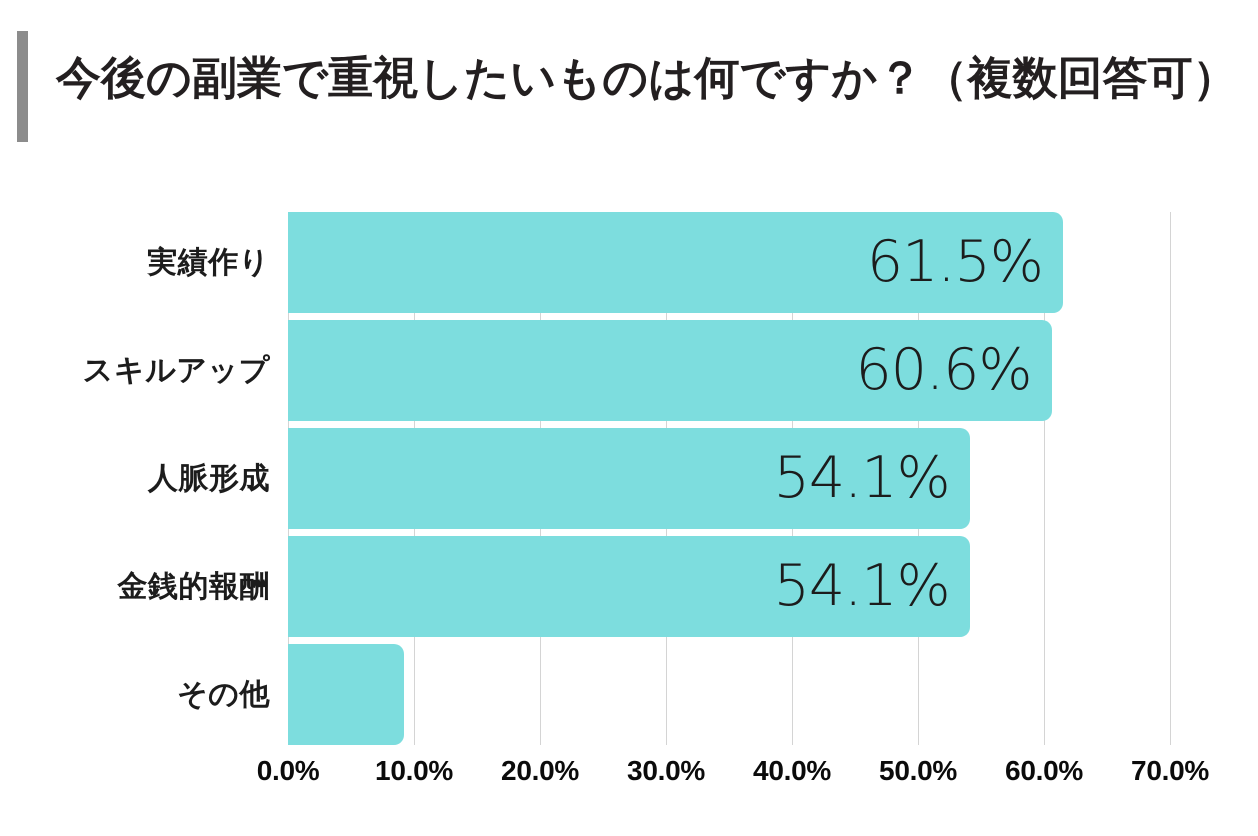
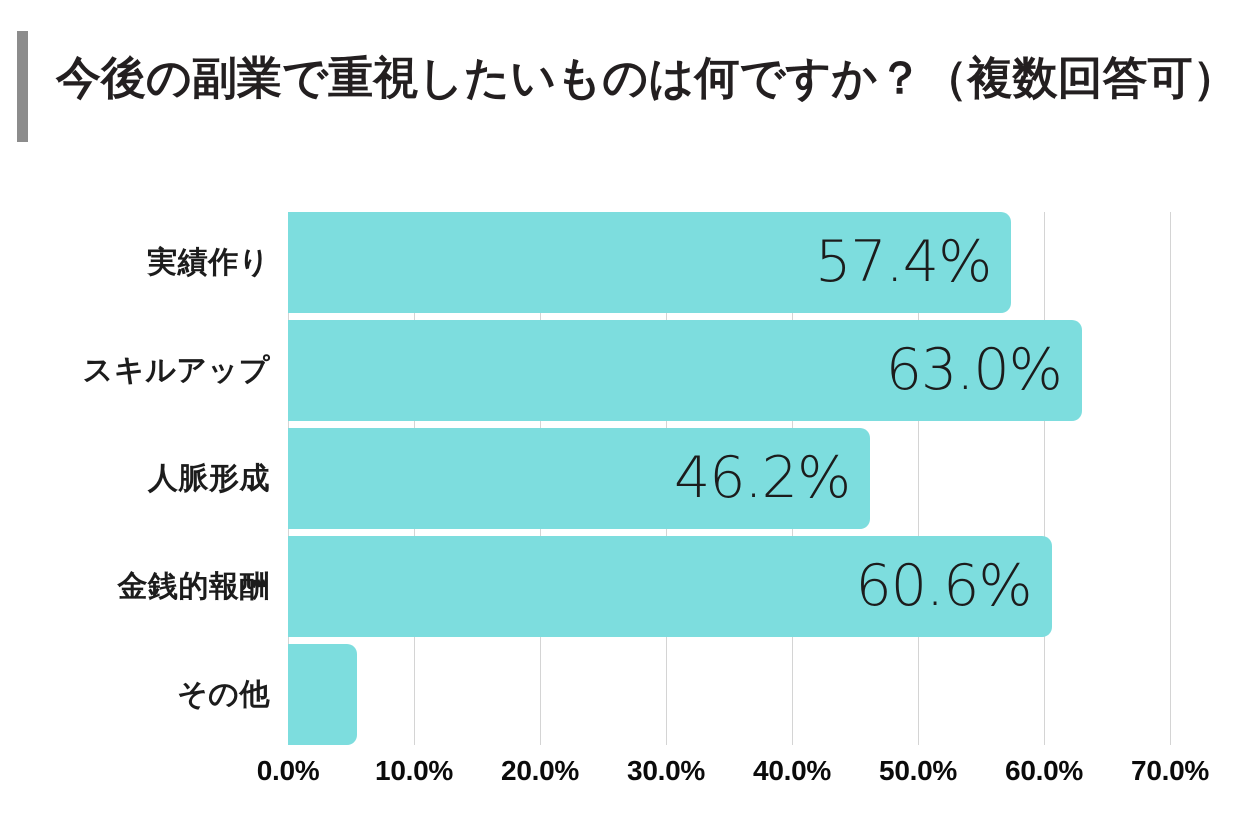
実績作り: 61.5% -> 57.4%
スキルアップ: 60.6% -> 63.0%
人脈形成: 54.1% -> 46.2%
金銭的報酬: 54.1% -> 60.6%
その他: 9.2% -> 5.5%
